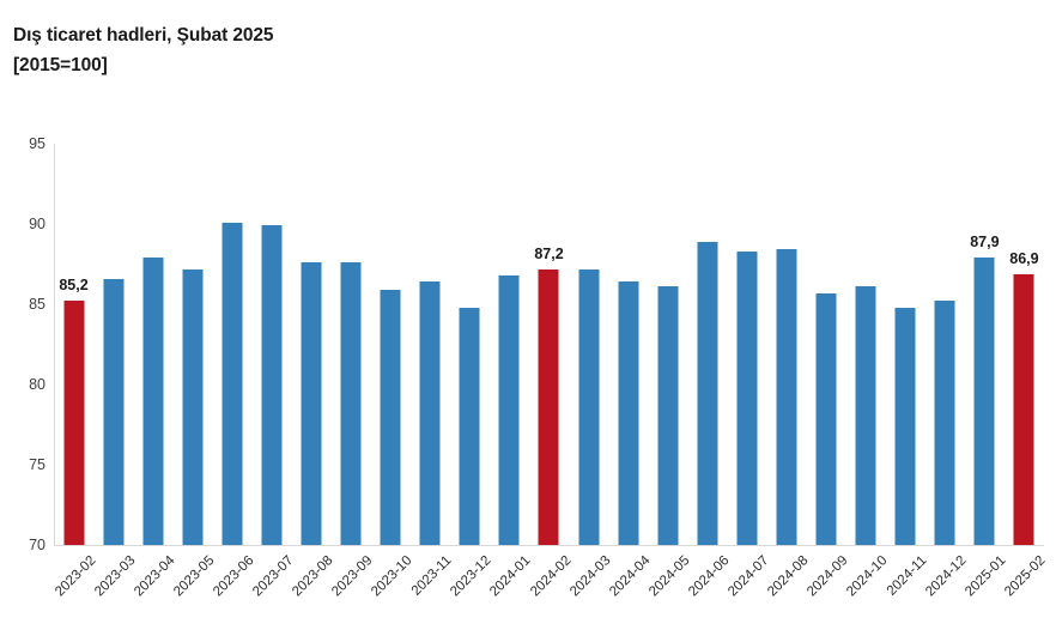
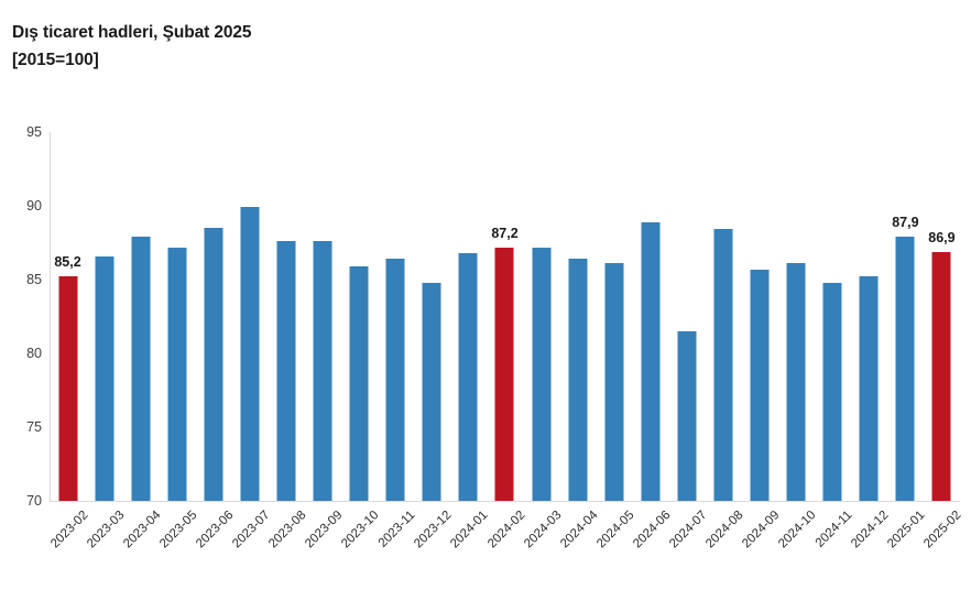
2023-06: 90.1 -> 88.5
2024-07: 88.3 -> 81.5
